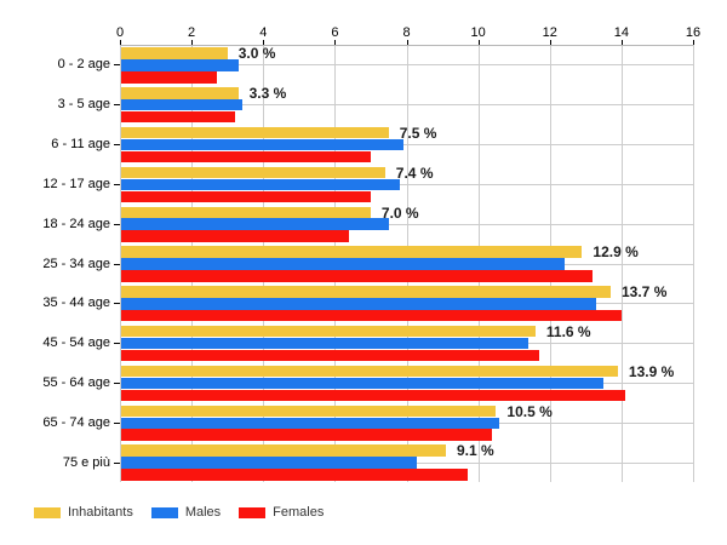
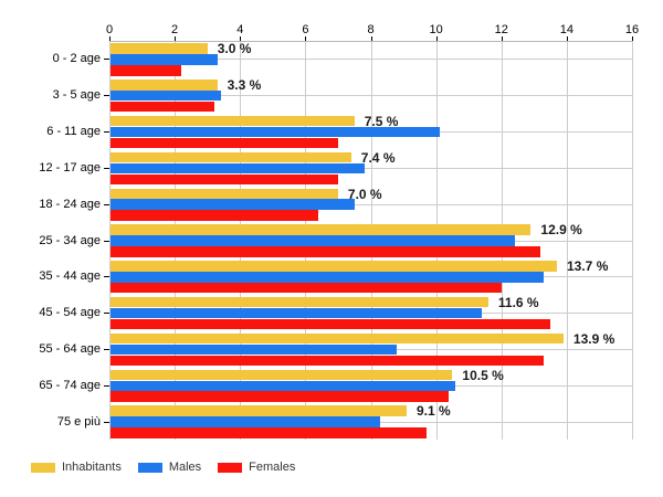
Females/0 - 2 age: 2.7 -> 2.2
Males/6 - 11 age: 7.9 -> 10.1
Females/35 - 44 age: 14.0 -> 12.0
Females/45 - 54 age: 11.7 -> 13.5
Males/55 - 64 age: 13.5 -> 8.8
Females/55 - 64 age: 14.1 -> 13.3
